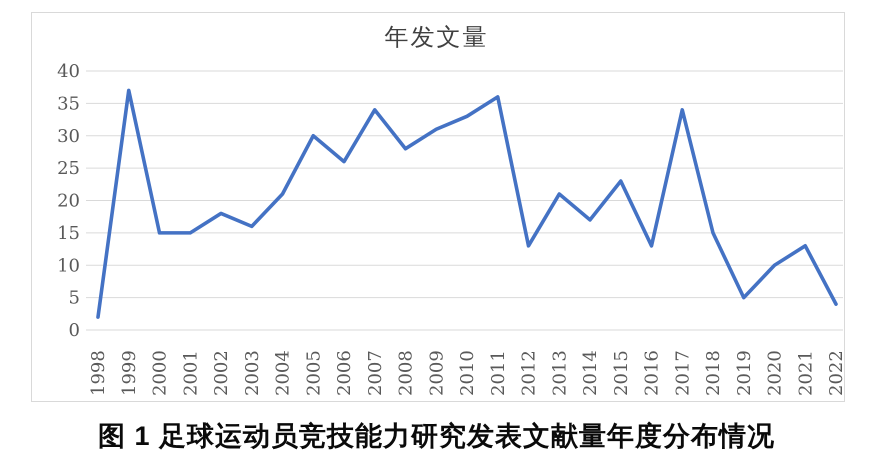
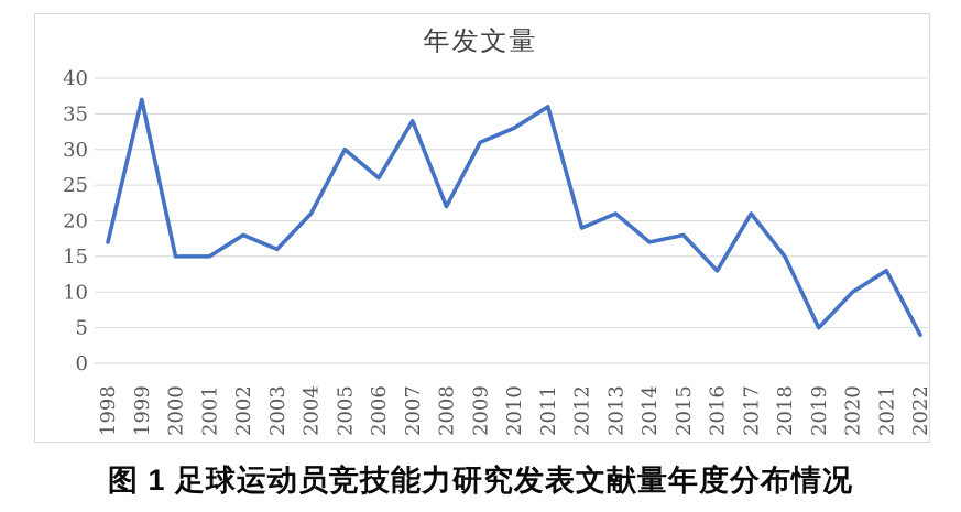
1998: 2 -> 17
2008: 28 -> 22
2012: 13 -> 19
2015: 23 -> 18
2017: 34 -> 21
